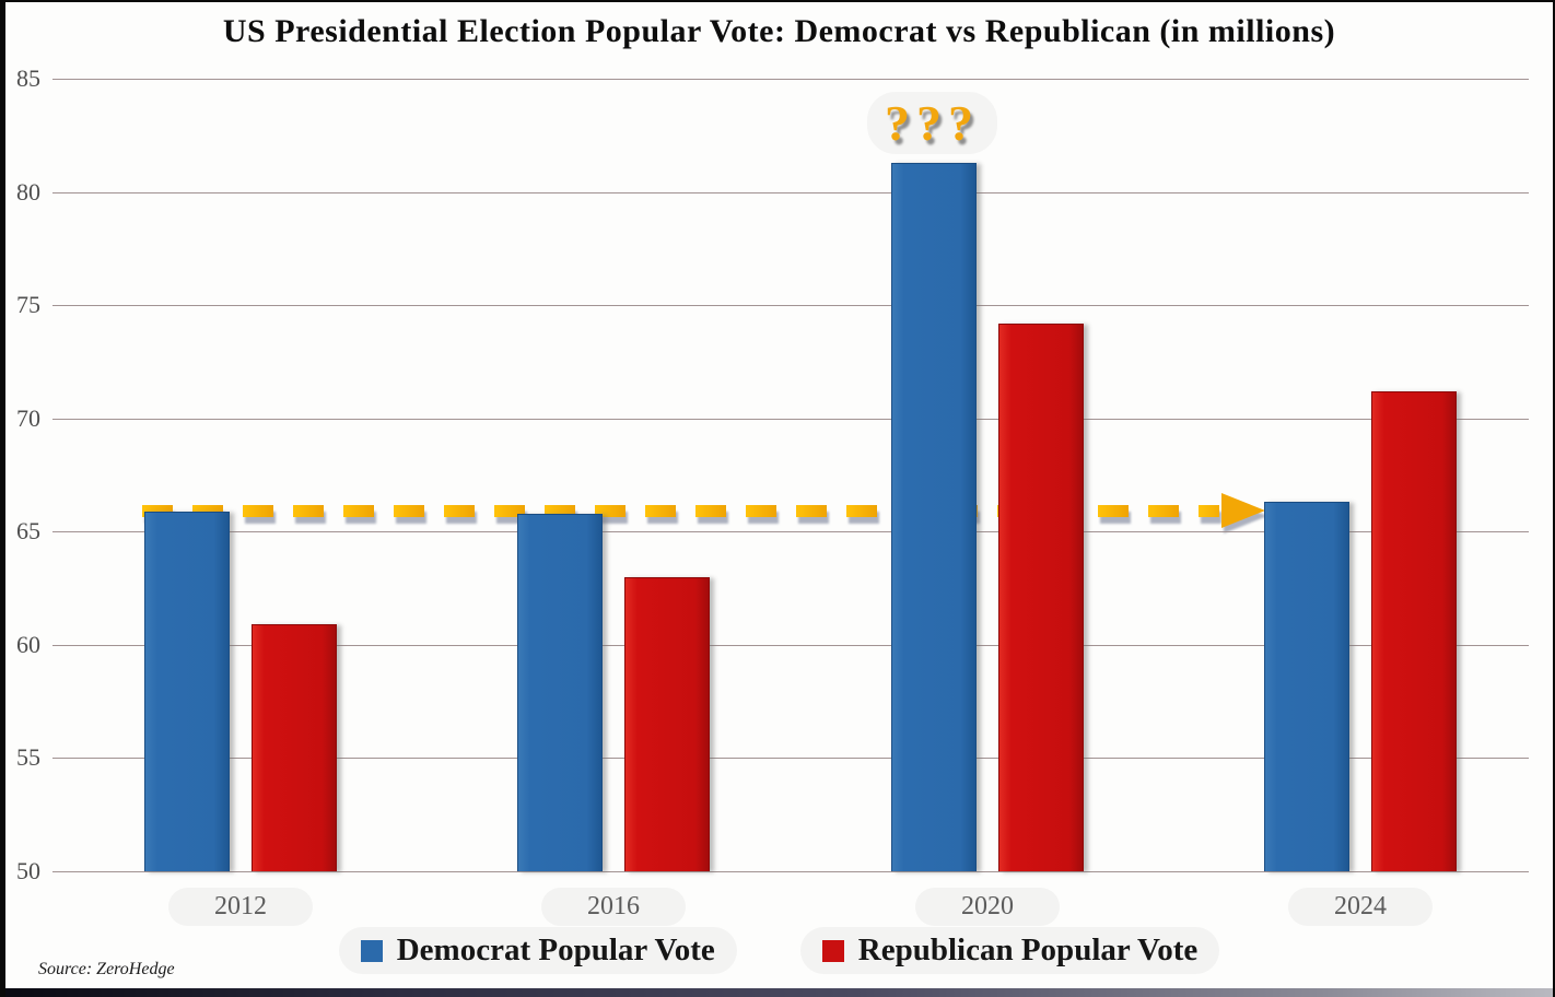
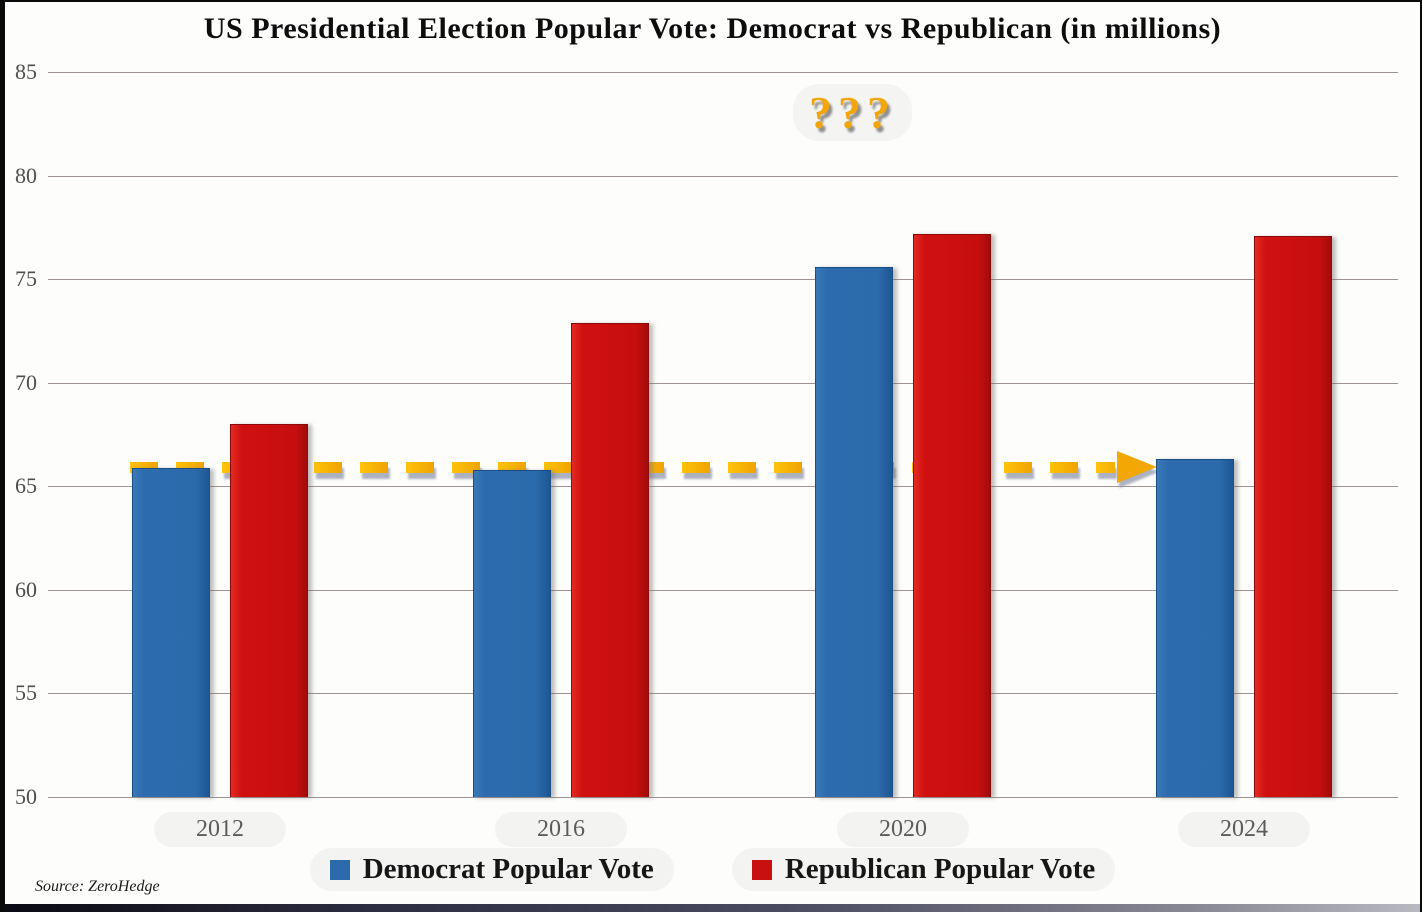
Republican Popular Vote/2012: 60.9 -> 68.0
Republican Popular Vote/2016: 63.0 -> 72.9
Democrat Popular Vote/2020: 81.3 -> 75.6
Republican Popular Vote/2020: 74.2 -> 77.2
Republican Popular Vote/2024: 71.2 -> 77.1
